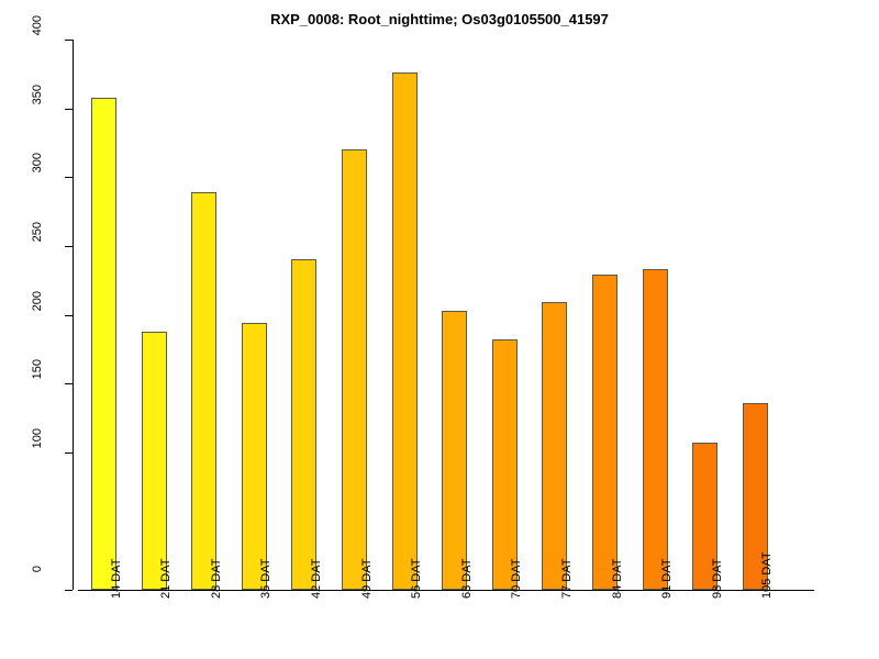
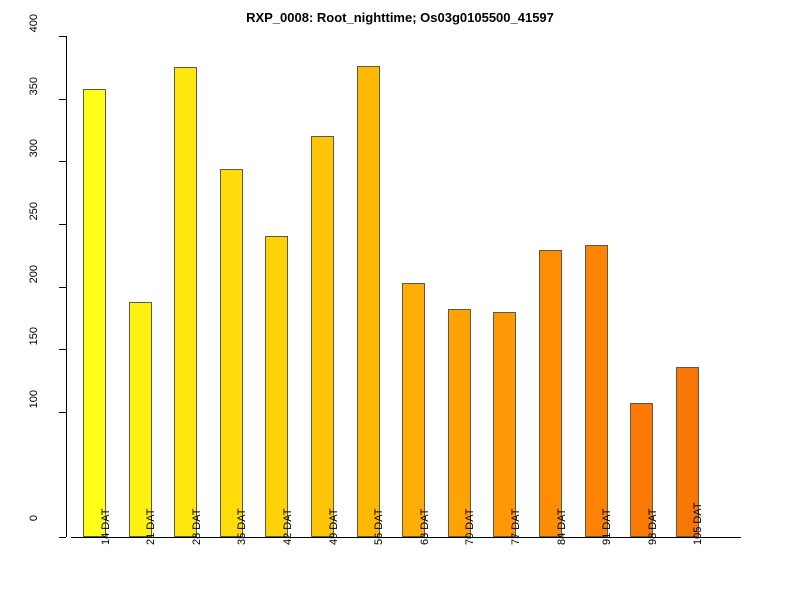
28 DAT: 289 -> 375
35 DAT: 194 -> 294
77 DAT: 209 -> 180
